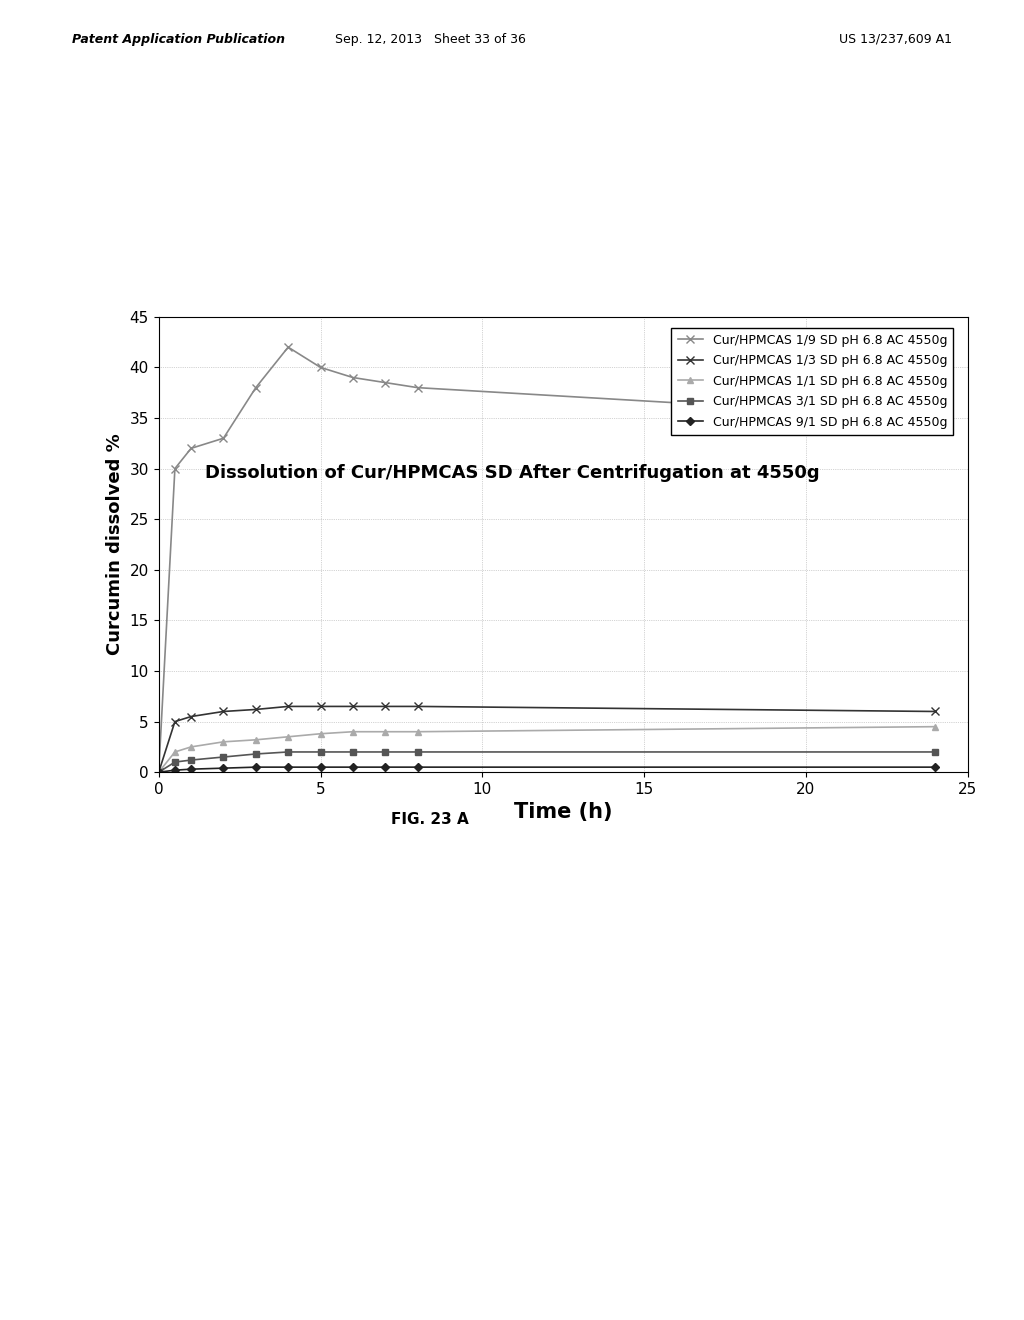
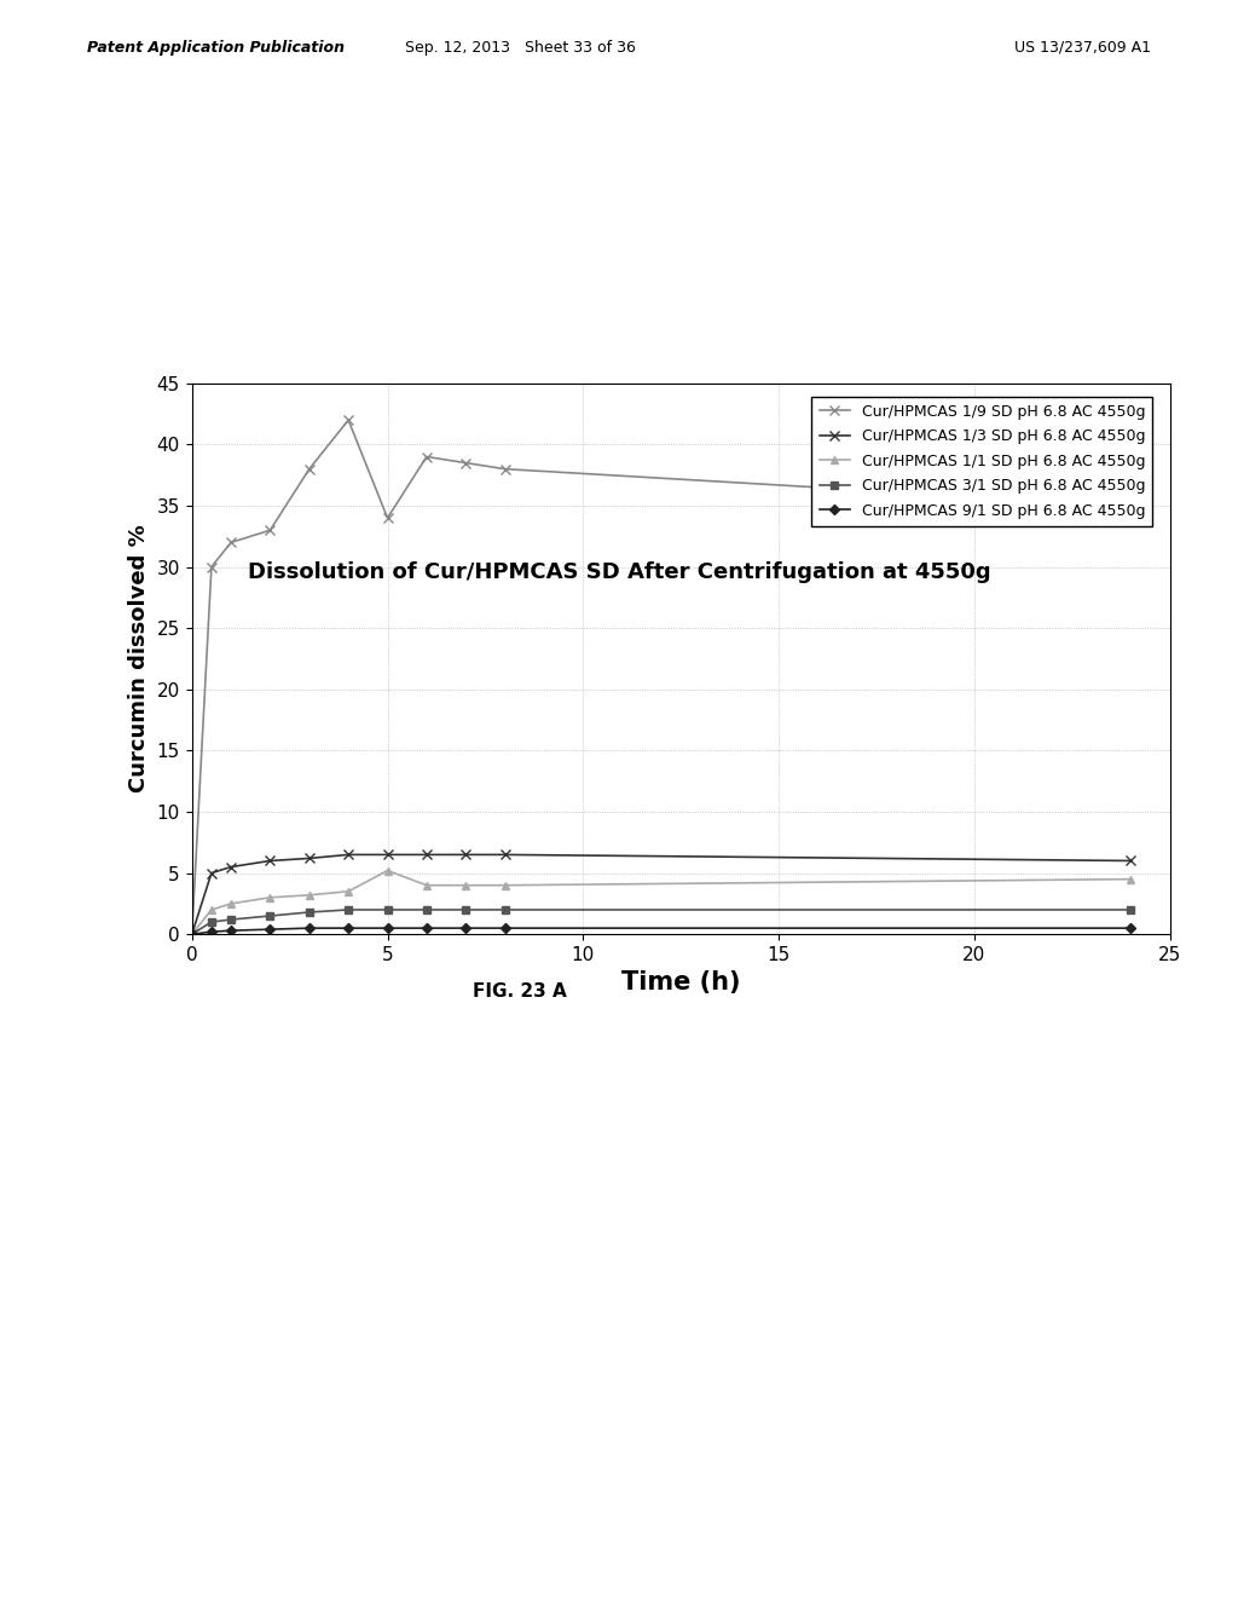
Cur/HPMCAS 1/9 SD pH 6.8 AC 4550g/5: 40.0 -> 34.0
Cur/HPMCAS 1/1 SD pH 6.8 AC 4550g/5: 3.8 -> 5.2
